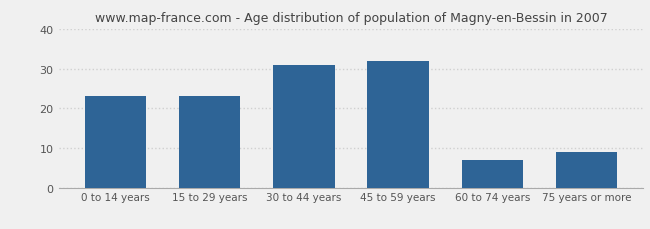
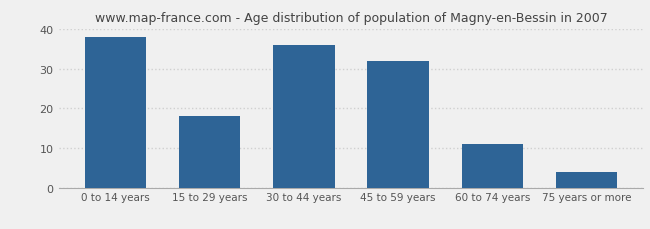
0 to 14 years: 23 -> 38
15 to 29 years: 23 -> 18
30 to 44 years: 31 -> 36
60 to 74 years: 7 -> 11
75 years or more: 9 -> 4
